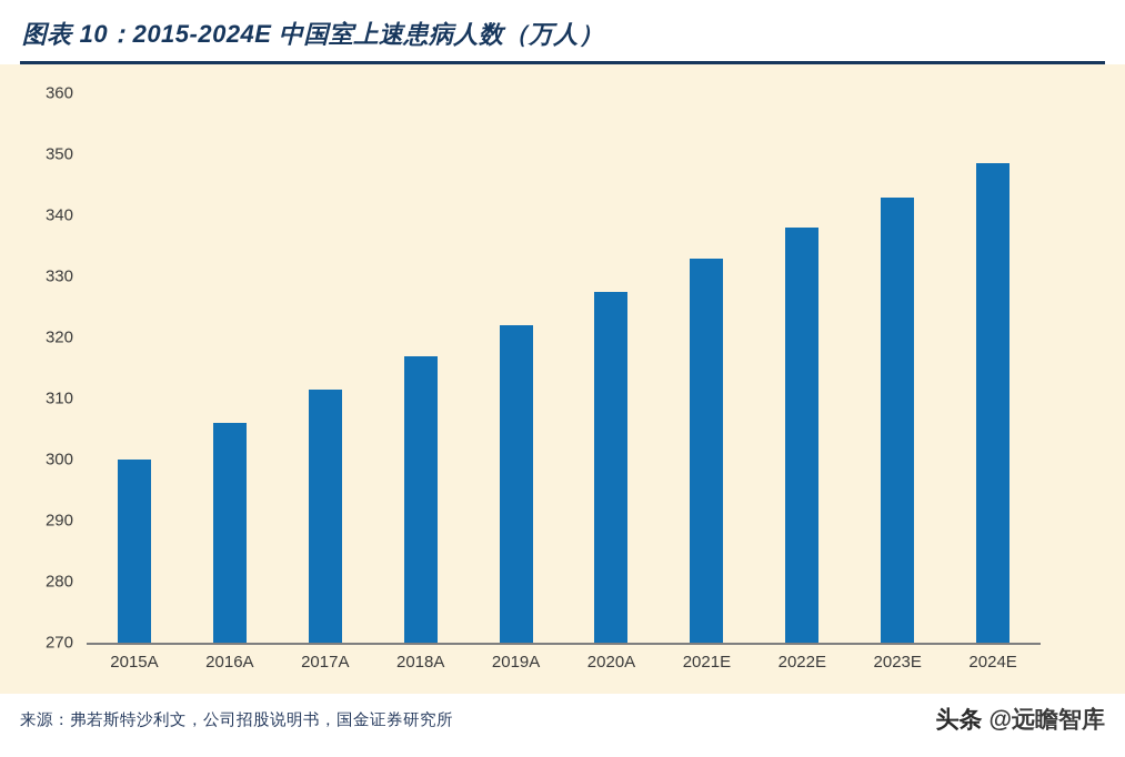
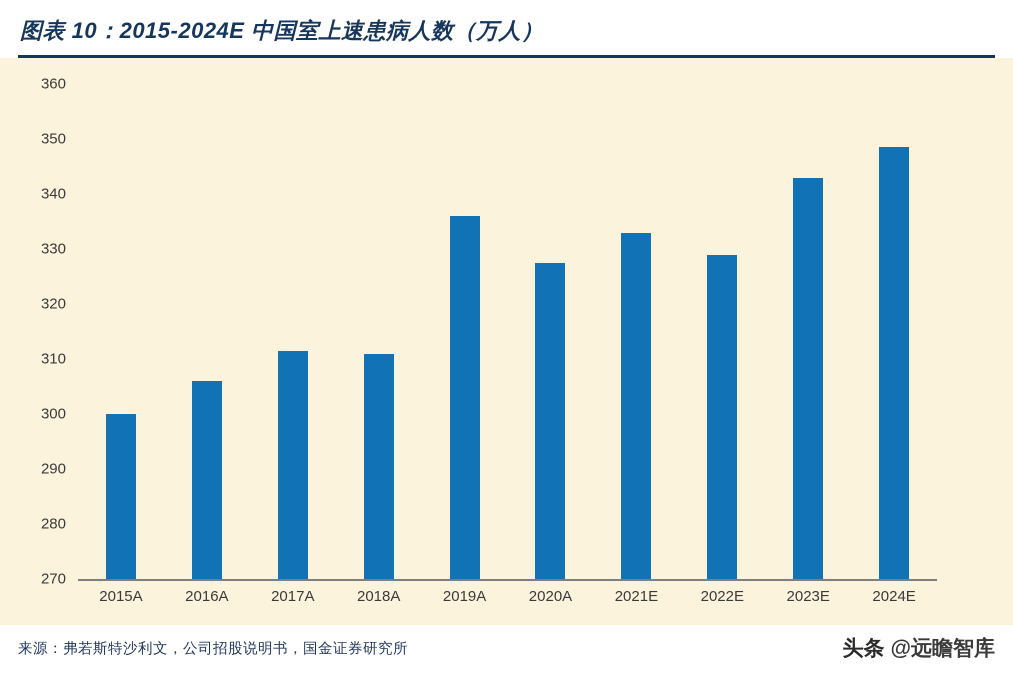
2018A: 317 -> 311
2019A: 322 -> 336
2022E: 338 -> 329
